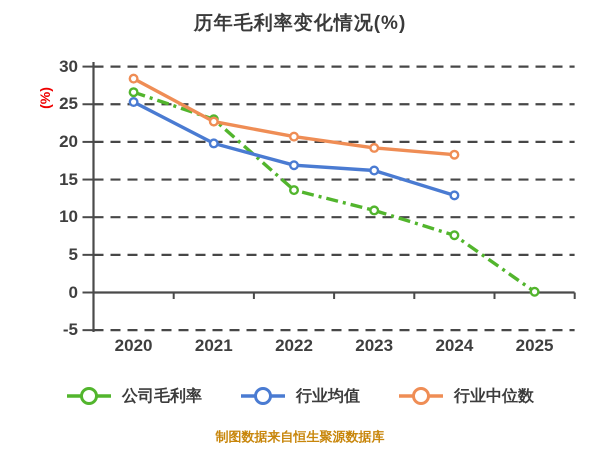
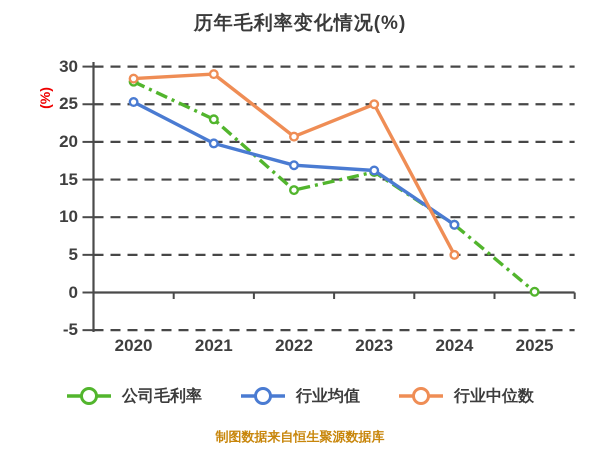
公司毛利率/2020: 27 -> 28
行业中位数/2021: 23 -> 29
公司毛利率/2023: 11 -> 16
行业中位数/2023: 19 -> 25
公司毛利率/2024: 8 -> 9
行业均值/2024: 13 -> 9
行业中位数/2024: 18 -> 5
